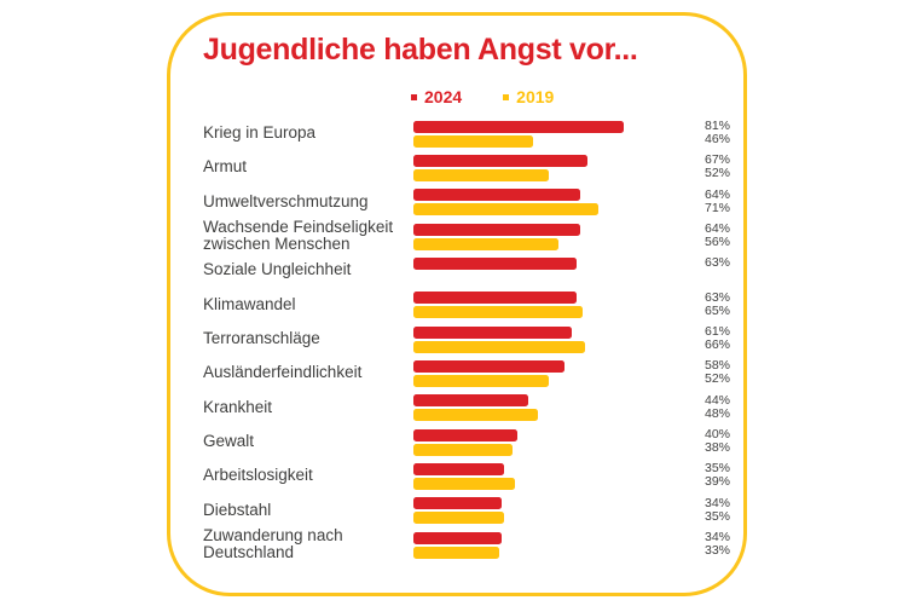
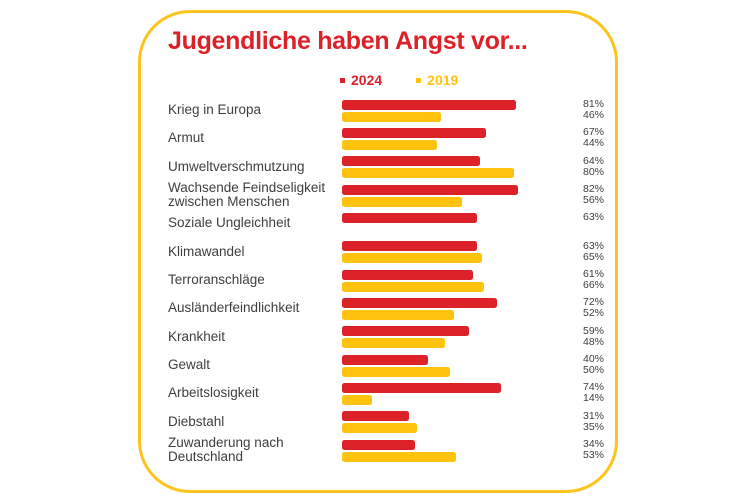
2019/Armut: 52% -> 44%
2019/Umweltverschmutzung: 71% -> 80%
2024/Wachsende Feindseligkeit zwischen Menschen: 64% -> 82%
2024/Ausländerfeindlichkeit: 58% -> 72%
2024/Krankheit: 44% -> 59%
2019/Gewalt: 38% -> 50%
2024/Arbeitslosigkeit: 35% -> 74%
2019/Arbeitslosigkeit: 39% -> 14%
2024/Diebstahl: 34% -> 31%
2019/Zuwanderung nach Deutschland: 33% -> 53%
